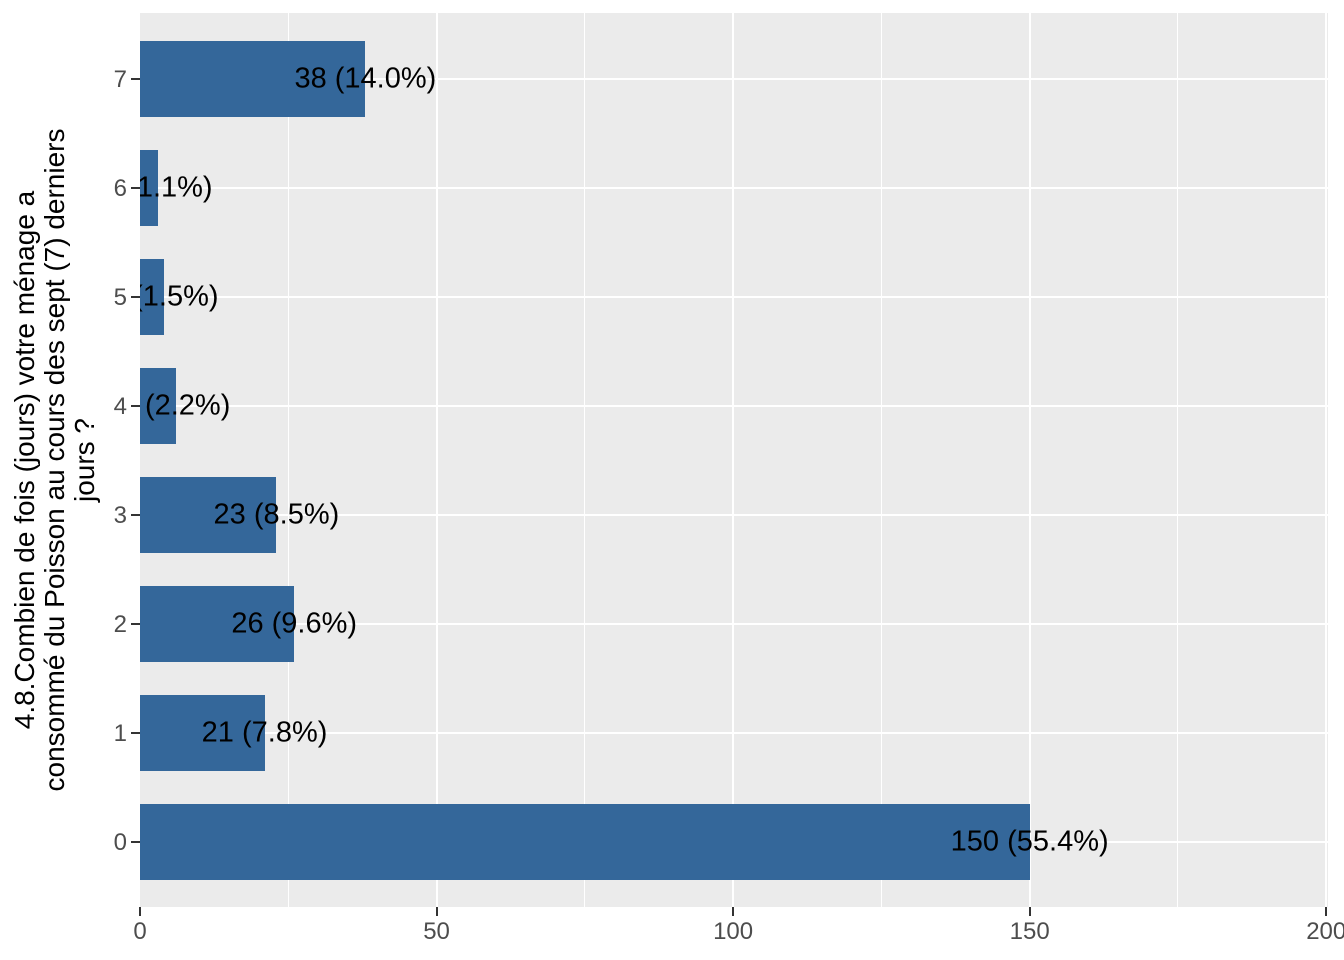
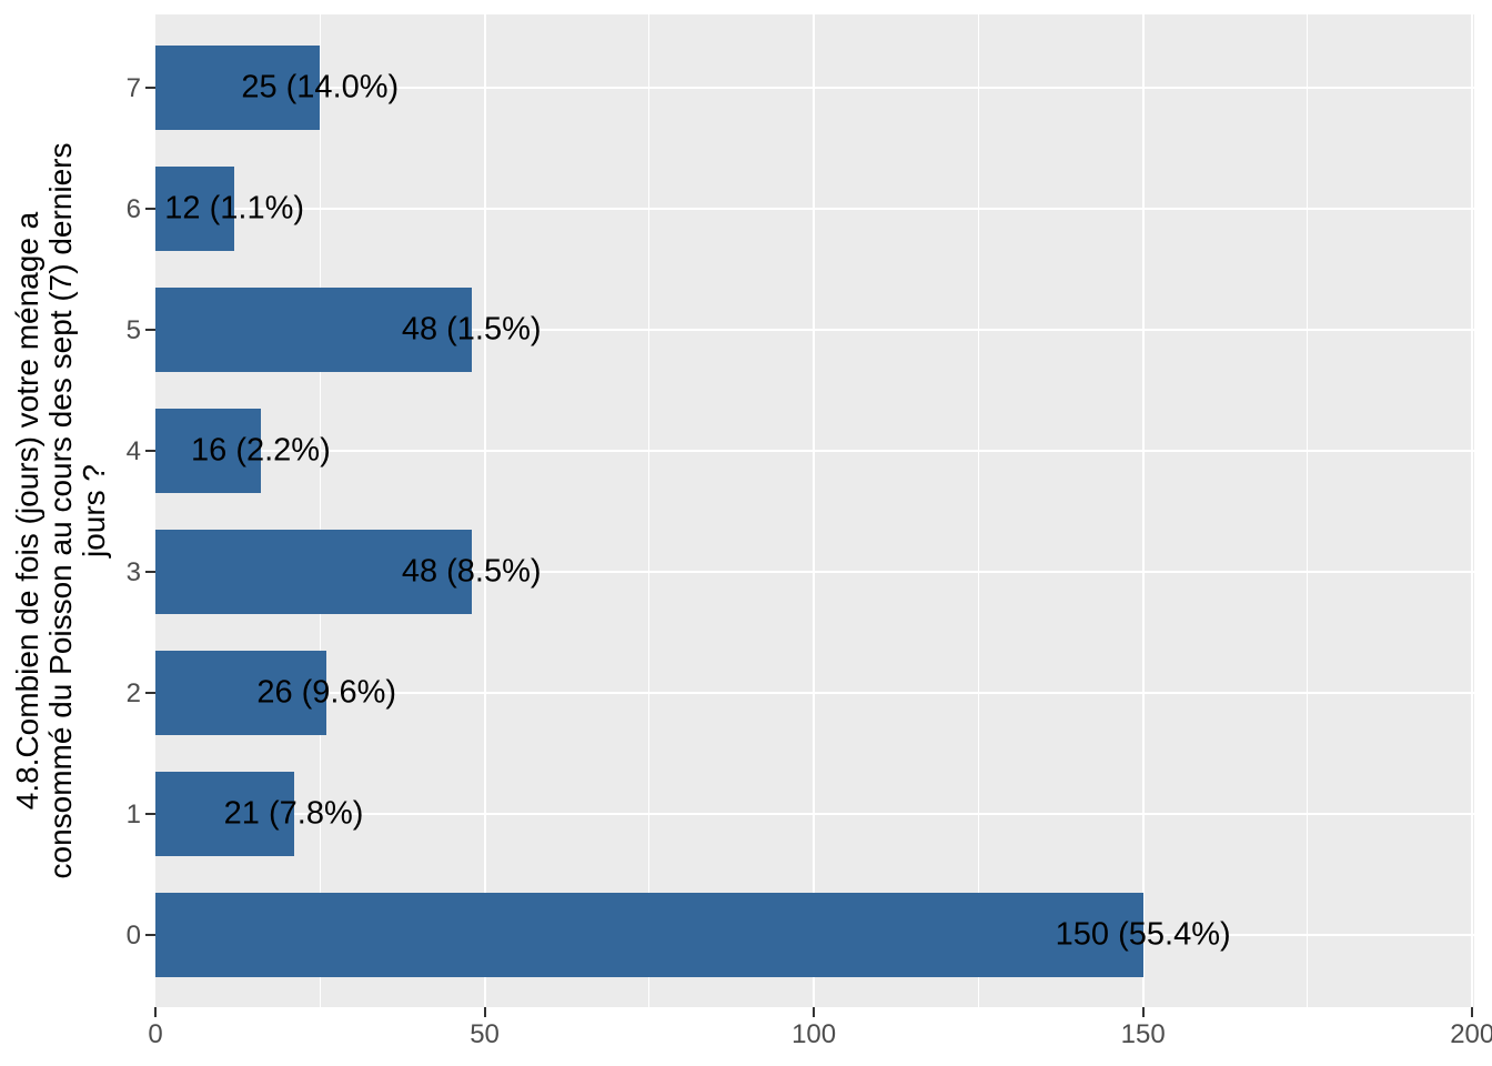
7: 38 -> 25
6: 3 -> 12
5: 4 -> 48
4: 6 -> 16
3: 23 -> 48
